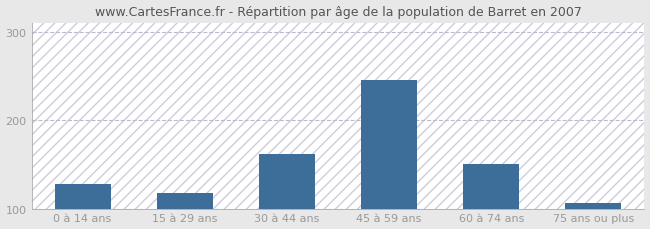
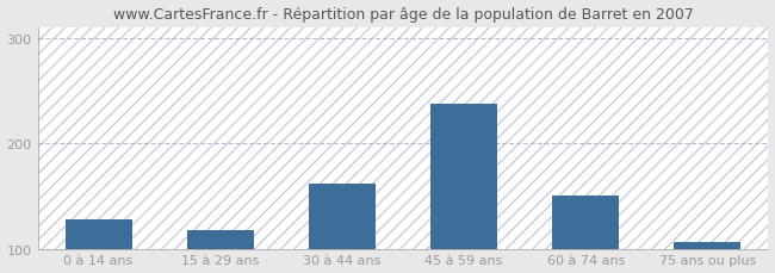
45 à 59 ans: 245 -> 238
